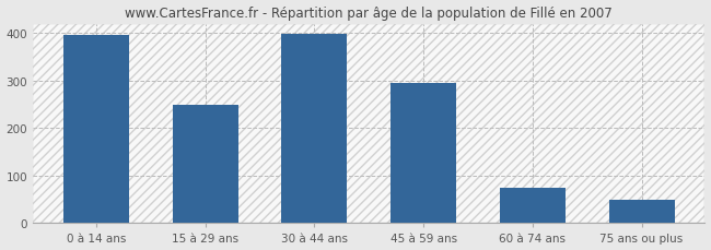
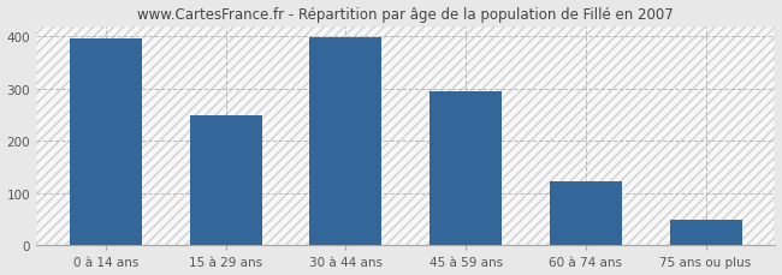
60 à 74 ans: 75 -> 122
